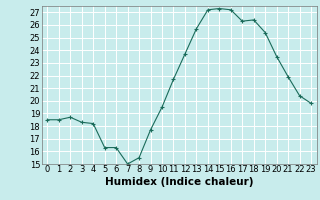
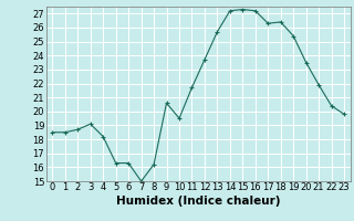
3: 18.3 -> 19.1
8: 15.5 -> 16.2
9: 17.7 -> 20.6
